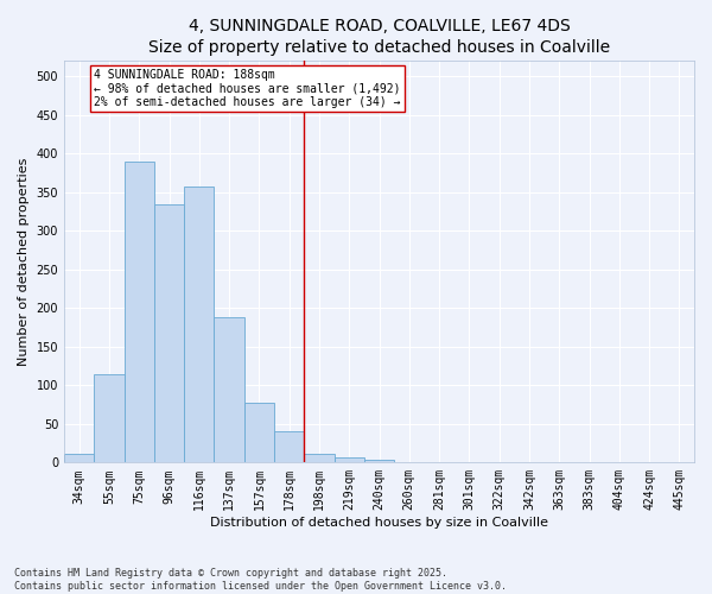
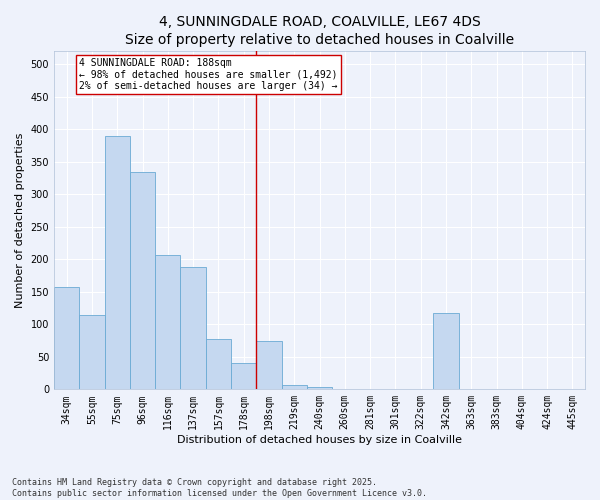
34sqm: 11 -> 158
116sqm: 358 -> 206
198sqm: 12 -> 74
342sqm: 1 -> 118
